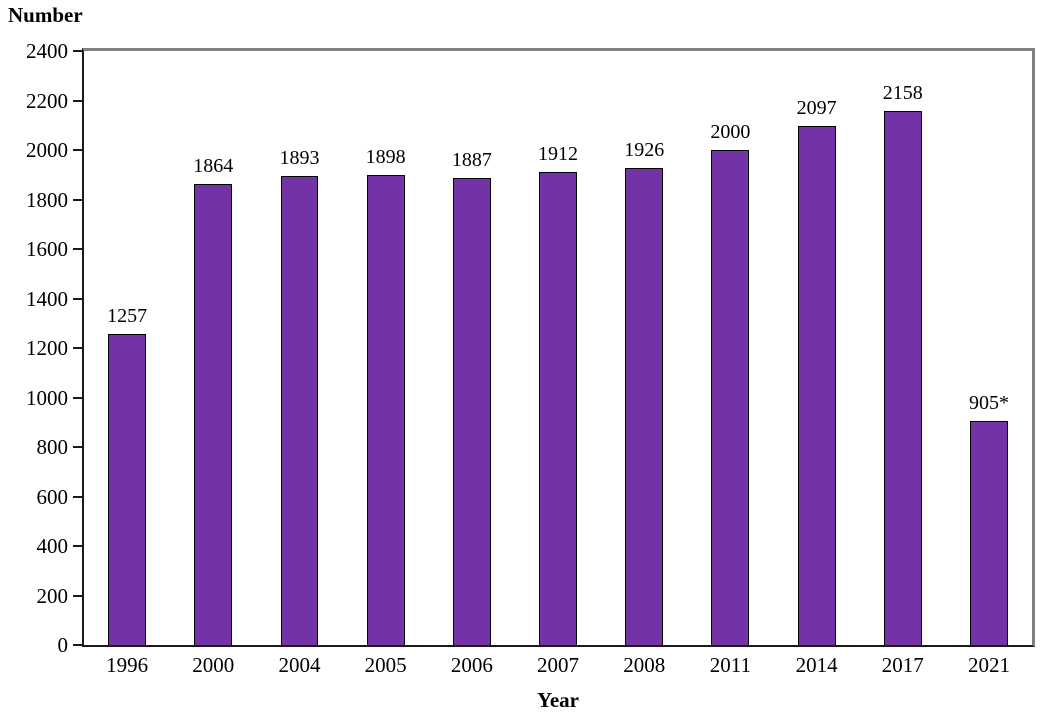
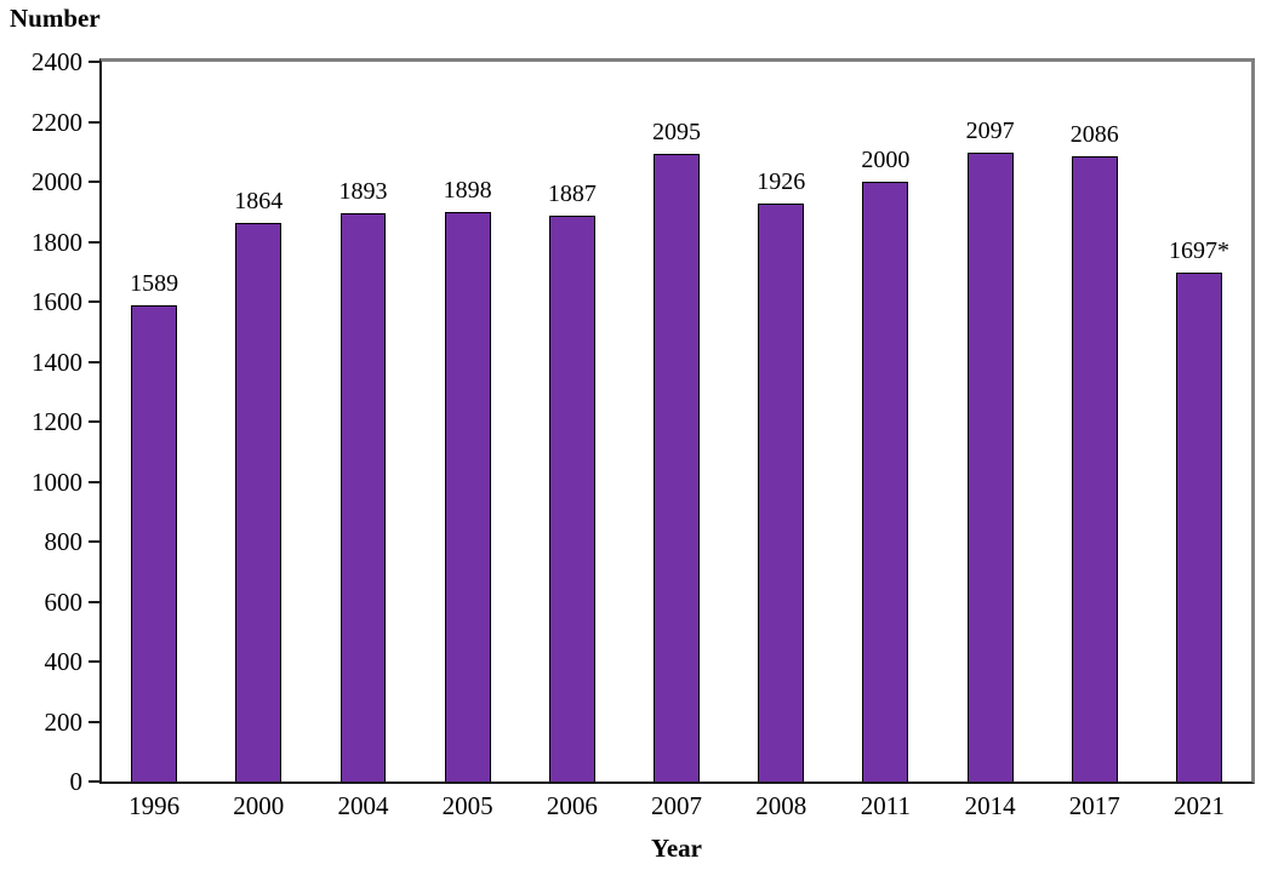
1996: 1257 -> 1589
2007: 1912 -> 2095
2017: 2158 -> 2086
2021: 905 -> 1697
